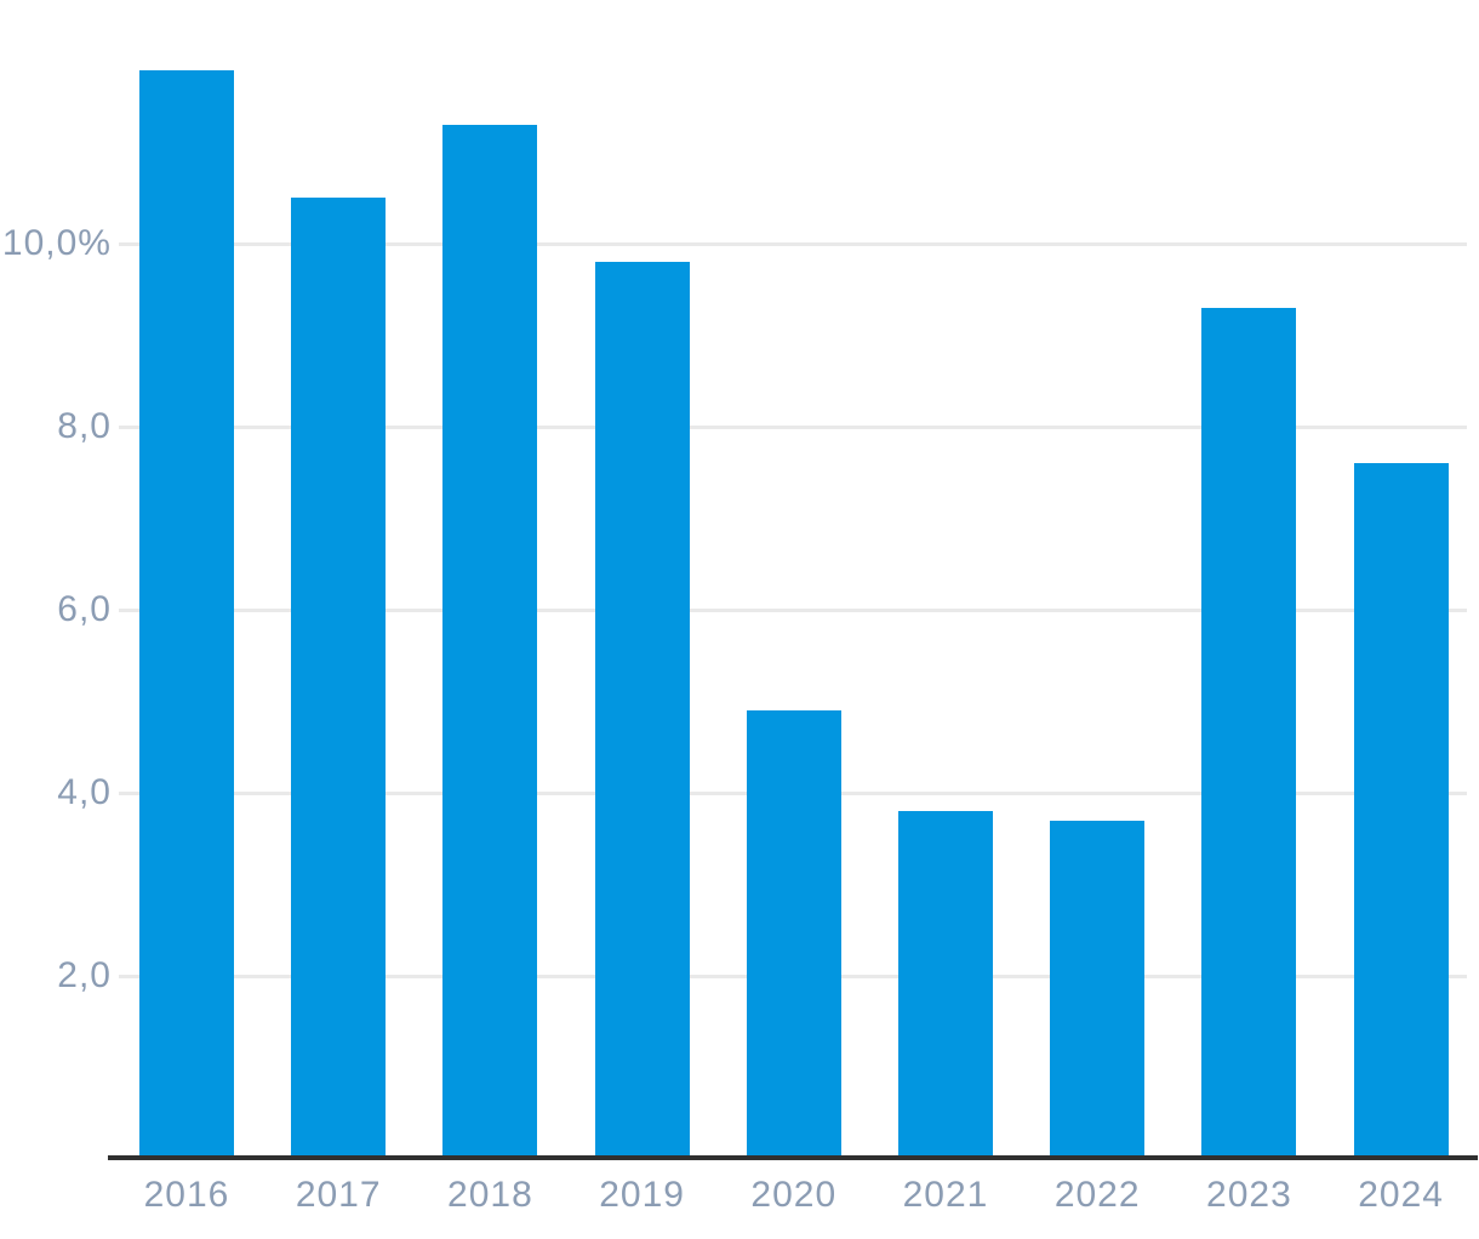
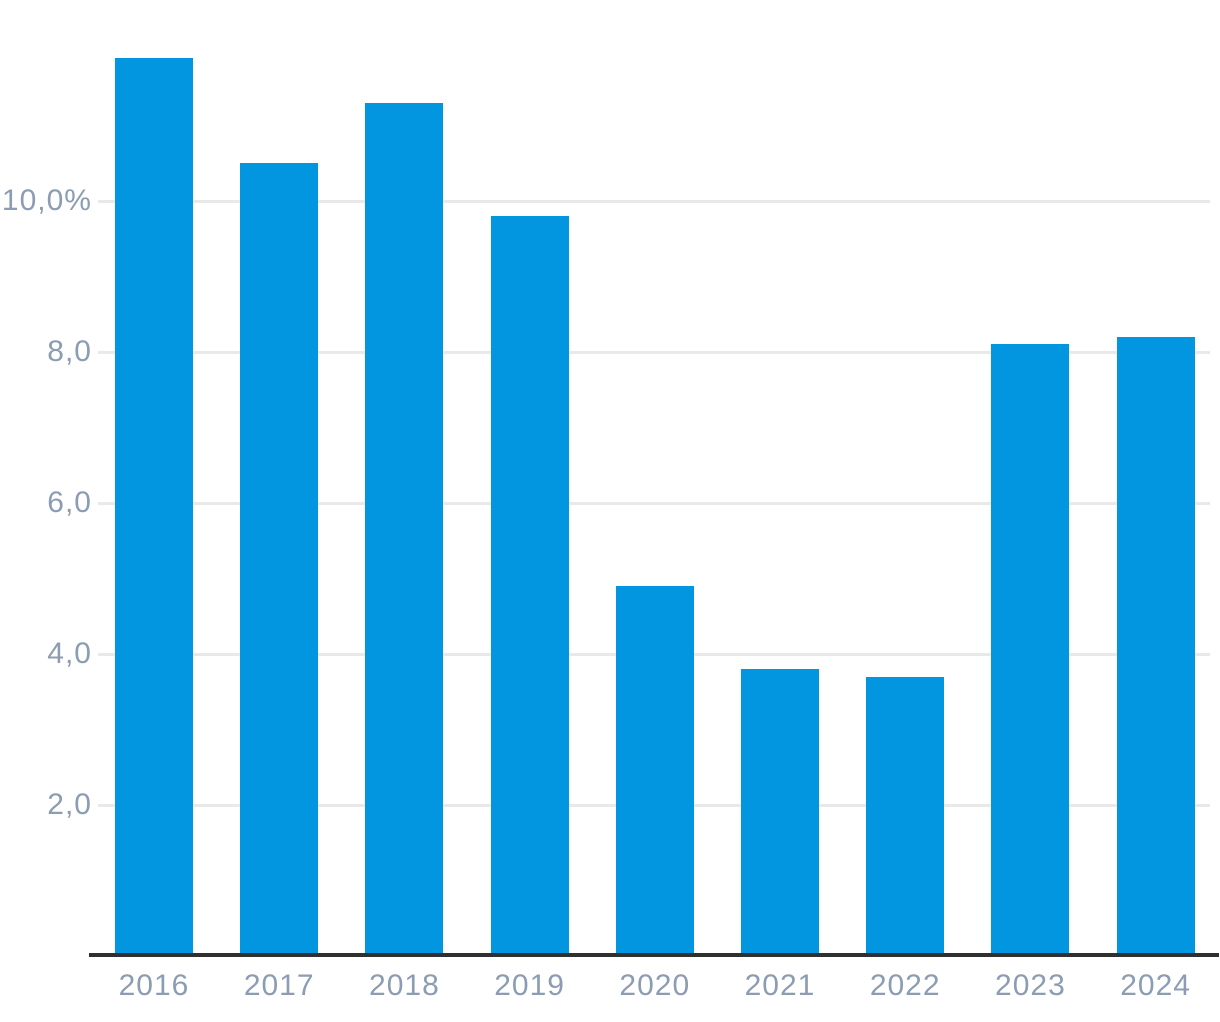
2023: 9,3% -> 8,1%
2024: 7,6% -> 8,2%
